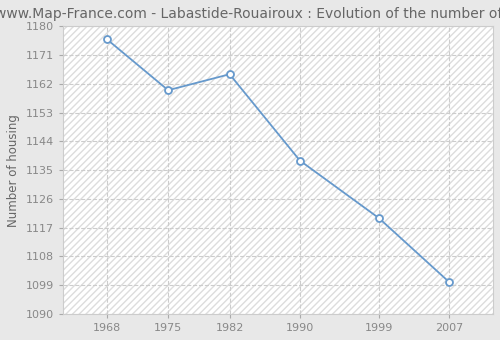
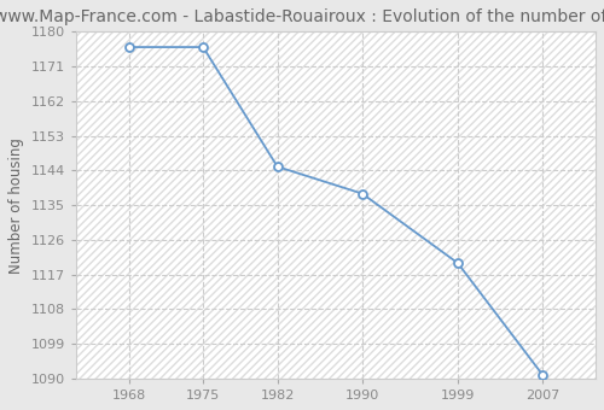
1975: 1160 -> 1176
1982: 1165 -> 1145
2007: 1100 -> 1091
